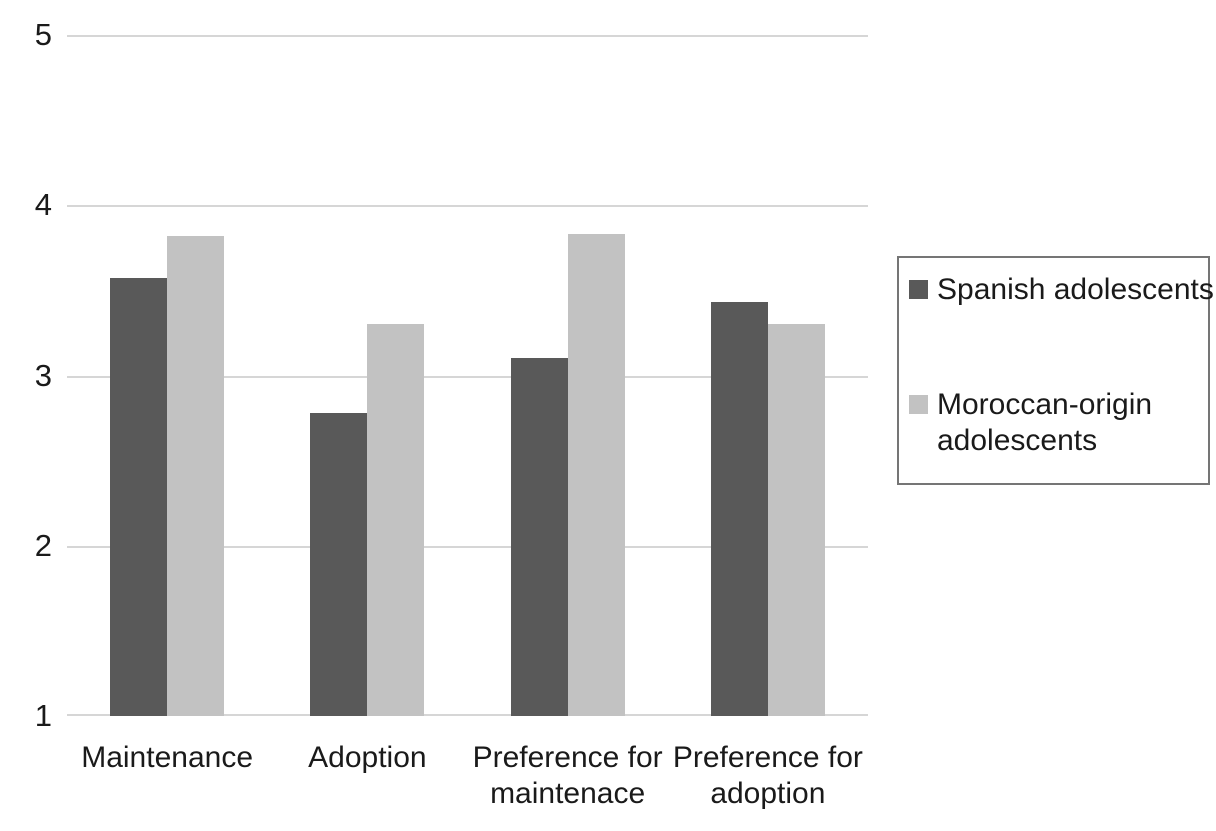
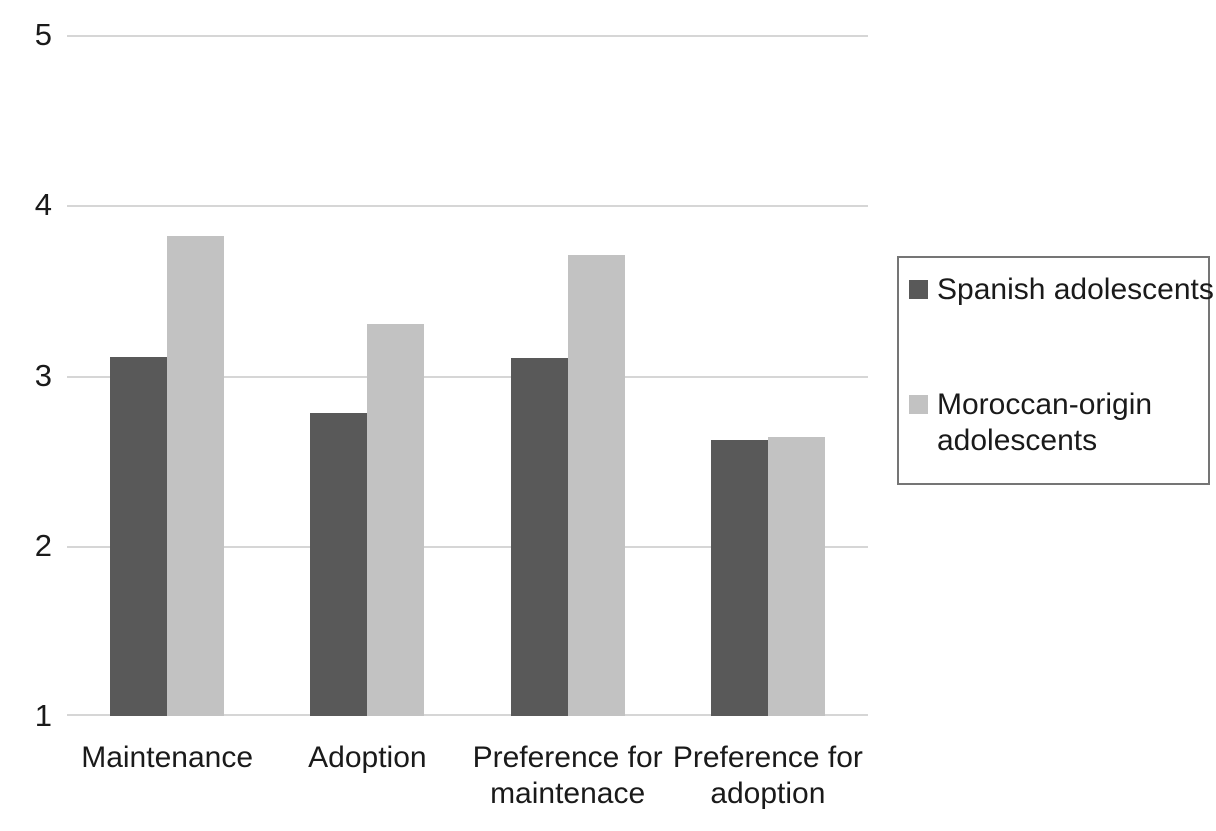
Spanish adolescents/Maintenance: 3.57 -> 3.11
Moroccan-origin adolescents/Preference for maintenace: 3.83 -> 3.71
Spanish adolescents/Preference for adoption: 3.43 -> 2.62
Moroccan-origin adolescents/Preference for adoption: 3.30 -> 2.64
